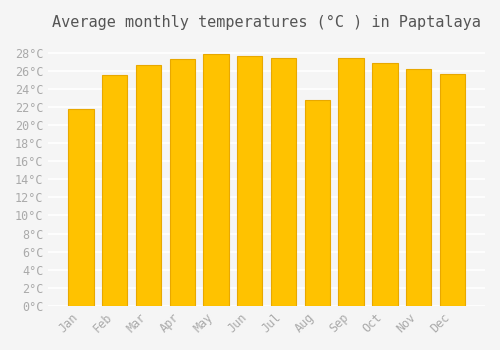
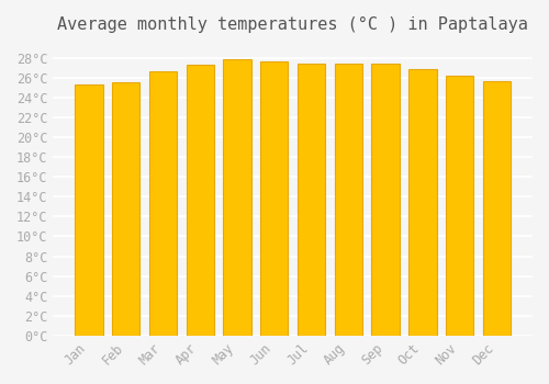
Jan: 21.8°C -> 25.3°C
Aug: 22.8°C -> 27.4°C
